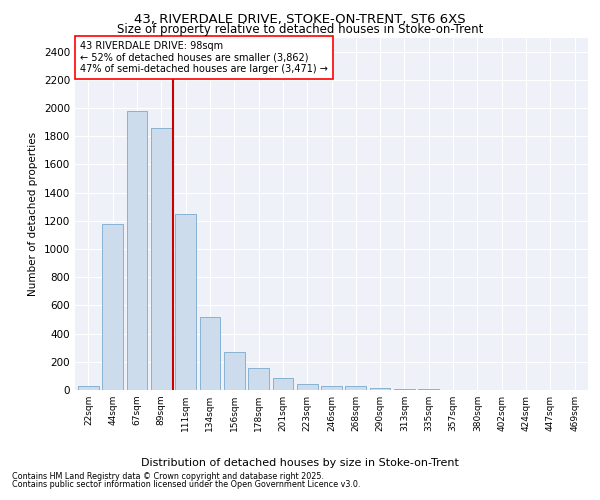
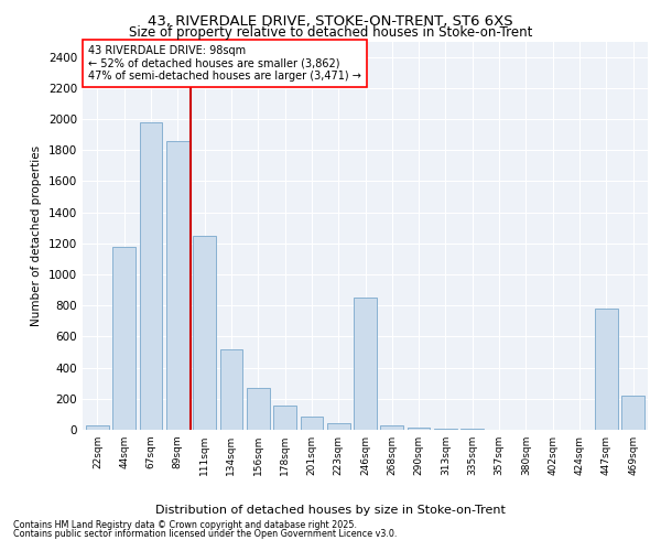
246sqm: 30 -> 850
447sqm: 0 -> 780
469sqm: 0 -> 220
